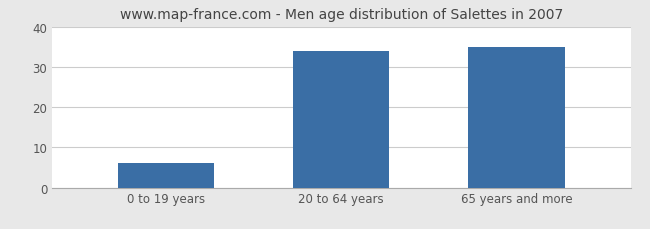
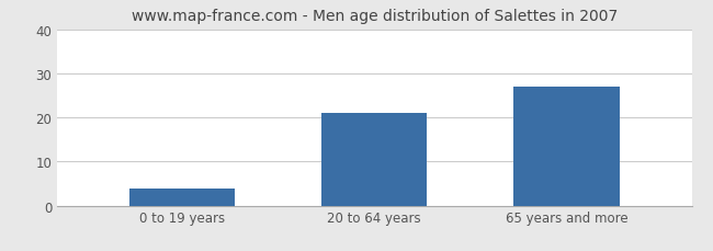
0 to 19 years: 6 -> 4
20 to 64 years: 34 -> 21
65 years and more: 35 -> 27
